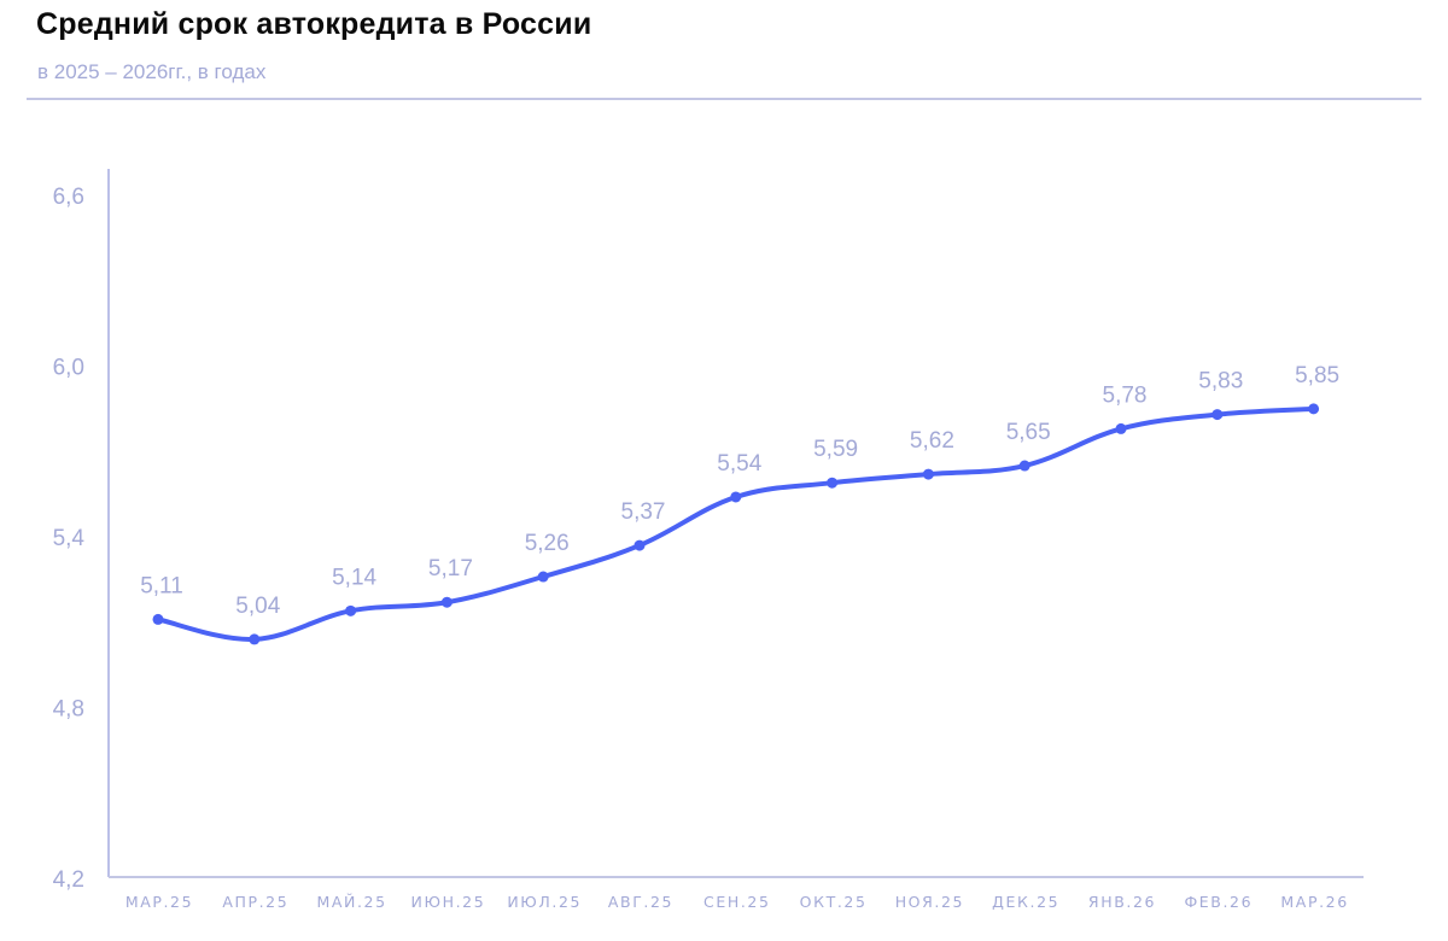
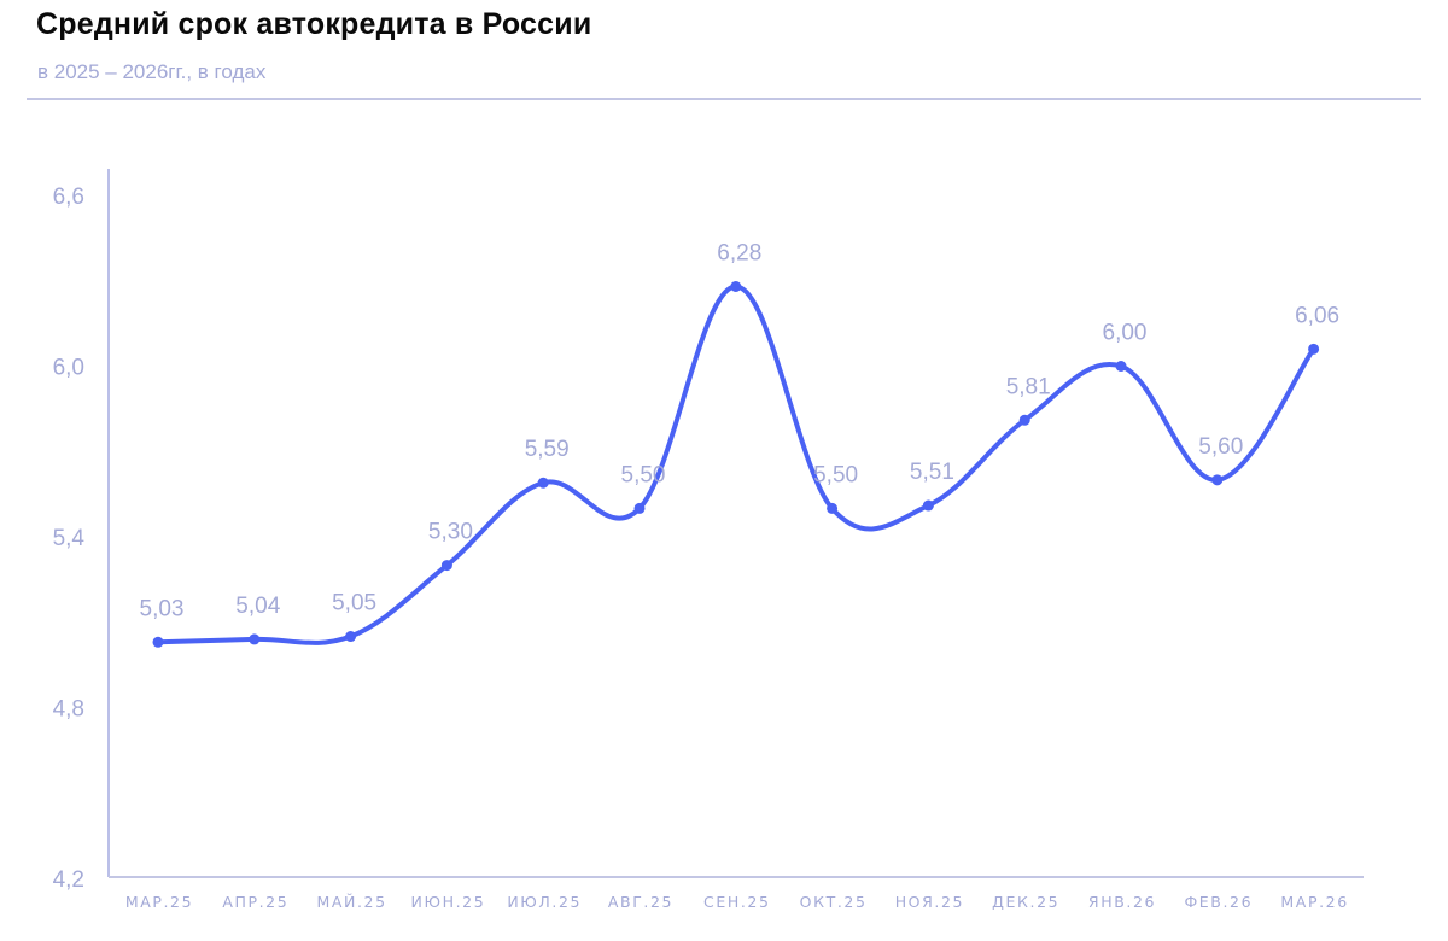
МАР.25: 5,11 -> 5,03
МАЙ.25: 5,14 -> 5,05
ИЮН.25: 5,17 -> 5,30
ИЮЛ.25: 5,26 -> 5,59
АВГ.25: 5,37 -> 5,50
СЕН.25: 5,54 -> 6,28
ОКТ.25: 5,59 -> 5,50
НОЯ.25: 5,62 -> 5,51
ДЕК.25: 5,65 -> 5,81
ЯНВ.26: 5,78 -> 6,00
ФЕВ.26: 5,83 -> 5,60
МАР.26: 5,85 -> 6,06
